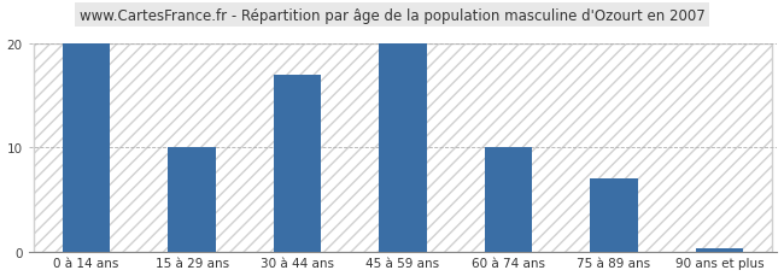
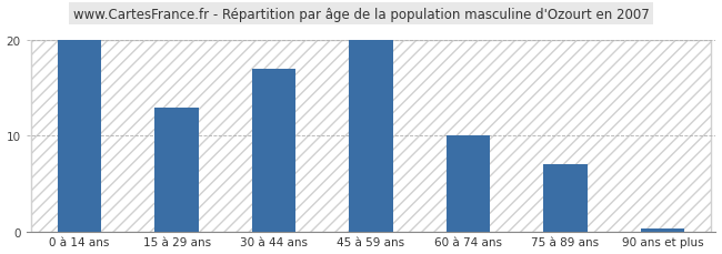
15 à 29 ans: 10.0 -> 13.0
